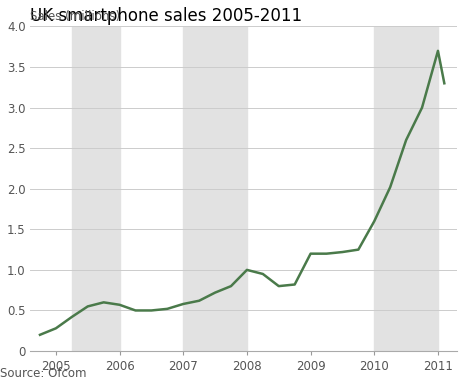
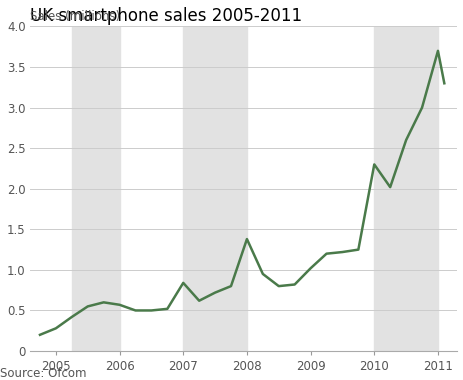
2007: 0.58 -> 0.84
2008: 1.00 -> 1.38
2009: 1.20 -> 1.02
2010: 1.60 -> 2.30
